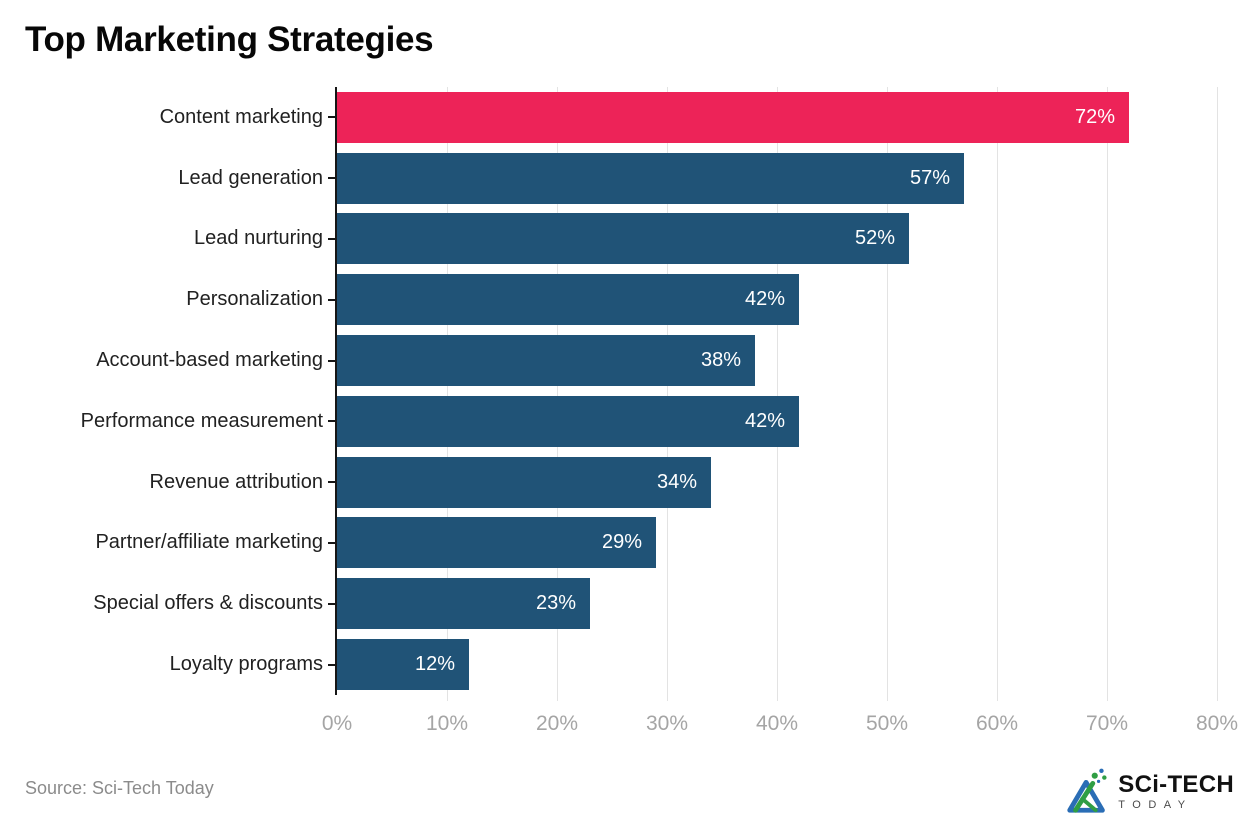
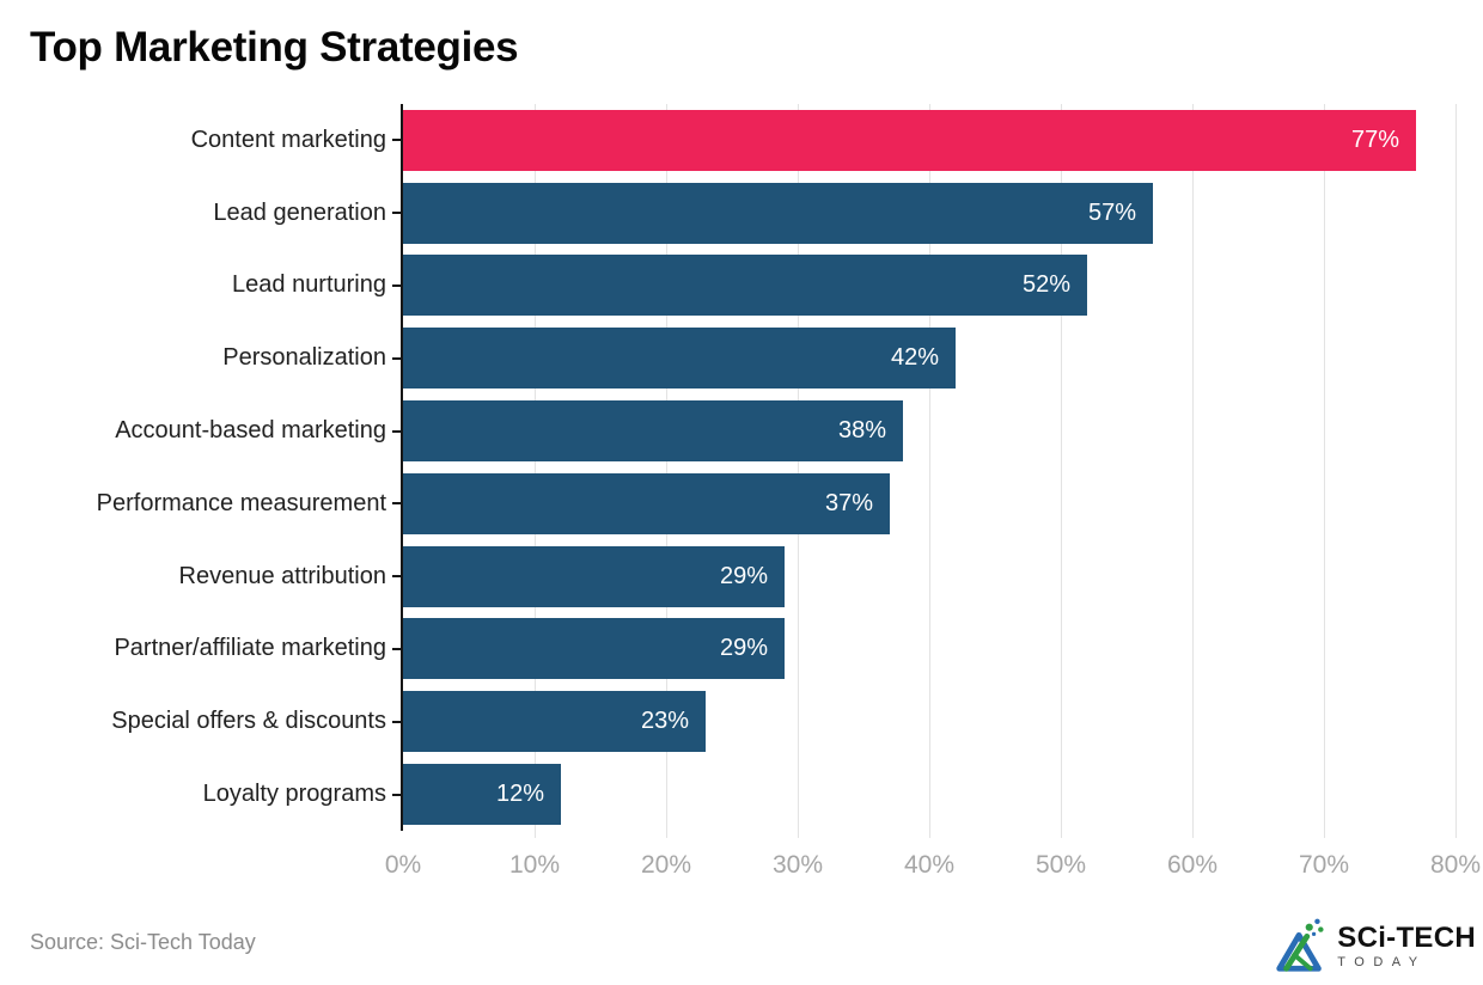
Content marketing: 72% -> 77%
Performance measurement: 42% -> 37%
Revenue attribution: 34% -> 29%
